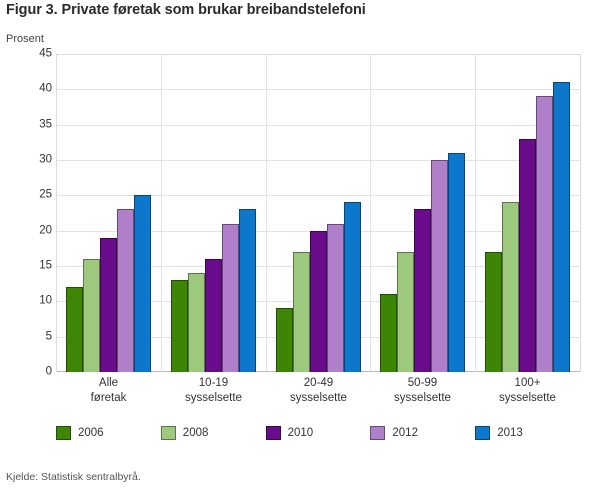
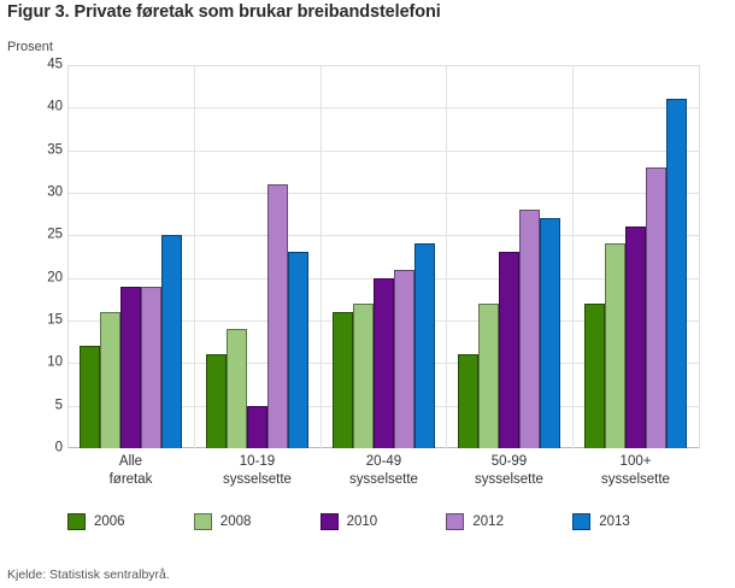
2012/Alle føretak: 23 -> 19
2006/10-19 sysselsette: 13 -> 11
2010/10-19 sysselsette: 16 -> 5
2012/10-19 sysselsette: 21 -> 31
2006/20-49 sysselsette: 9 -> 16
2012/50-99 sysselsette: 30 -> 28
2013/50-99 sysselsette: 31 -> 27
2010/100+ sysselsette: 33 -> 26
2012/100+ sysselsette: 39 -> 33
